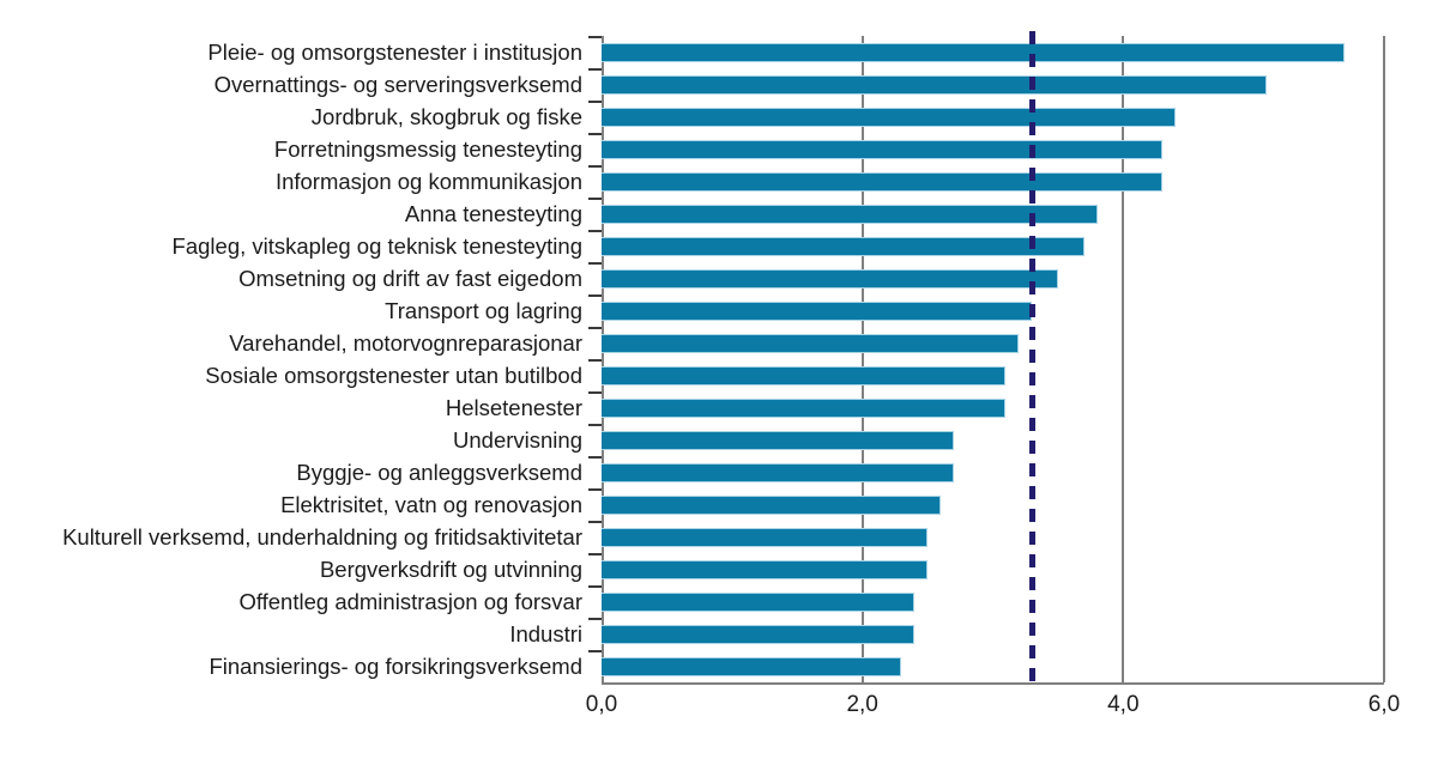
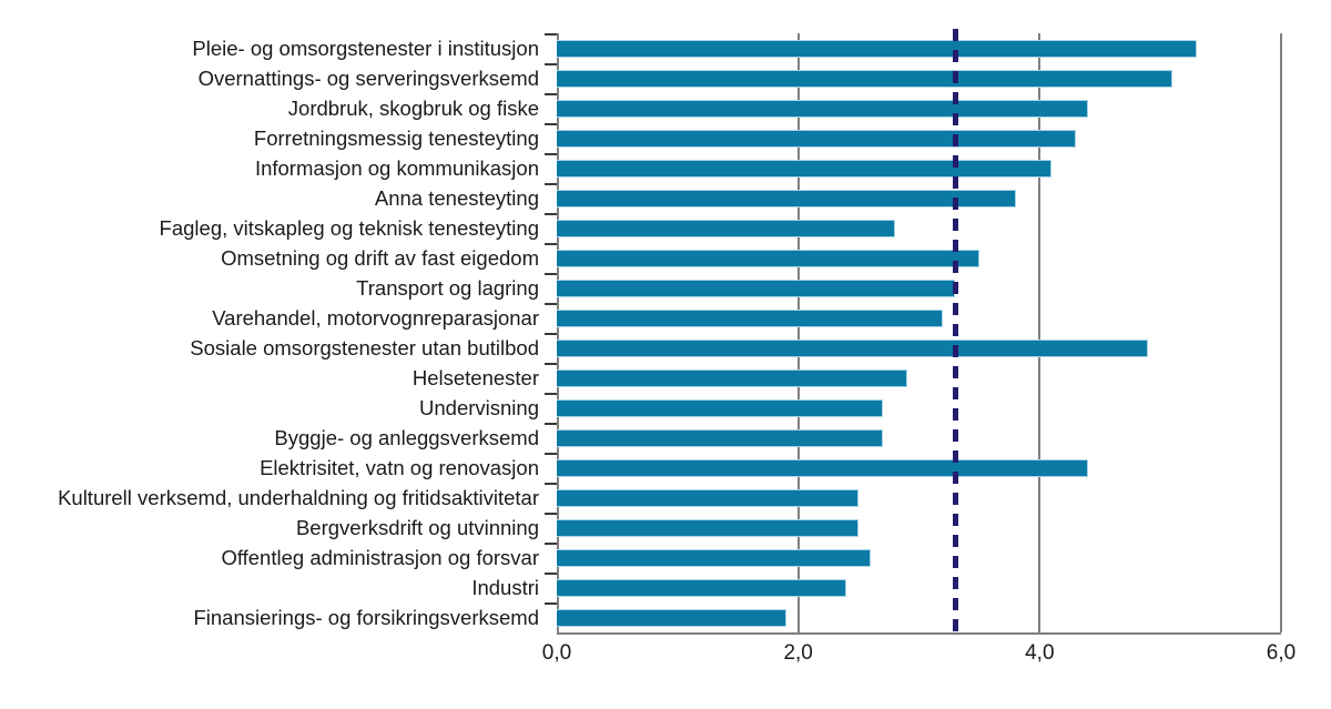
Pleie- og omsorgstenester i institusjon: 5,7 -> 5,3
Informasjon og kommunikasjon: 4,3 -> 4,1
Fagleg, vitskapleg og teknisk tenesteyting: 3,7 -> 2,8
Sosiale omsorgstenester utan butilbod: 3,1 -> 4,9
Helsetenester: 3,1 -> 2,9
Elektrisitet, vatn og renovasjon: 2,6 -> 4,4
Offentleg administrasjon og forsvar: 2,4 -> 2,6
Finansierings- og forsikringsverksemd: 2,3 -> 1,9
